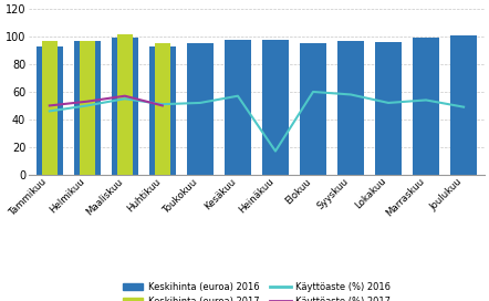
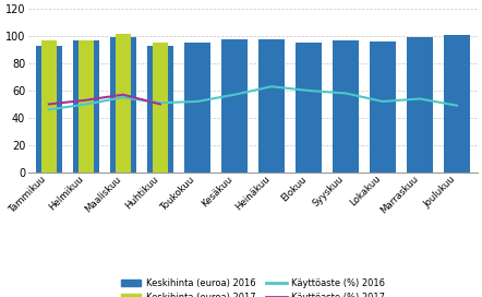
Käyttöaste (%) 2016/Heinäkuu: 17 -> 63
